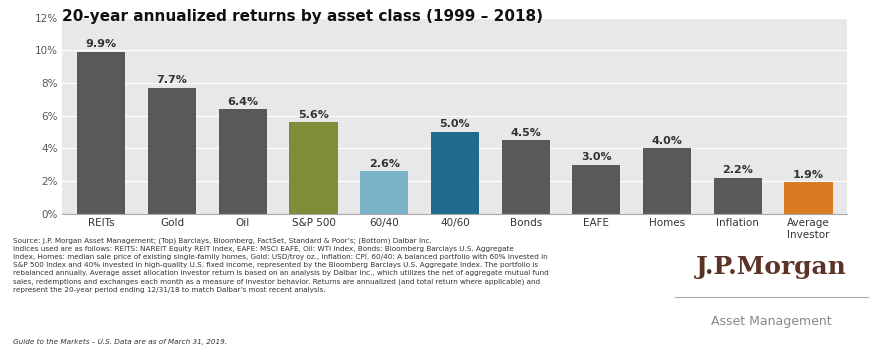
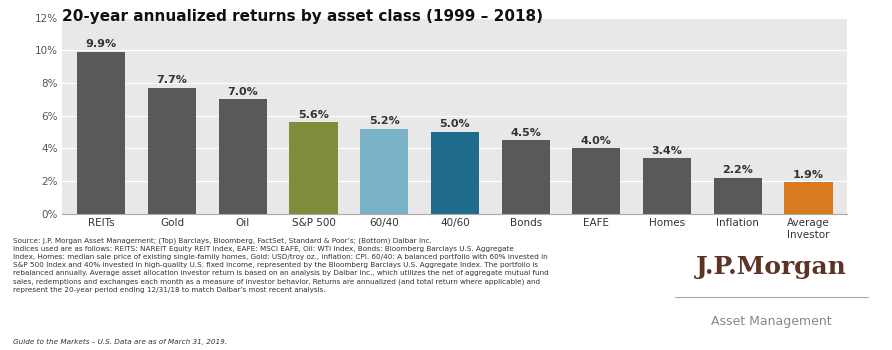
Oil: 6.4% -> 7.0%
60/40: 2.6% -> 5.2%
EAFE: 3.0% -> 4.0%
Homes: 4.0% -> 3.4%
